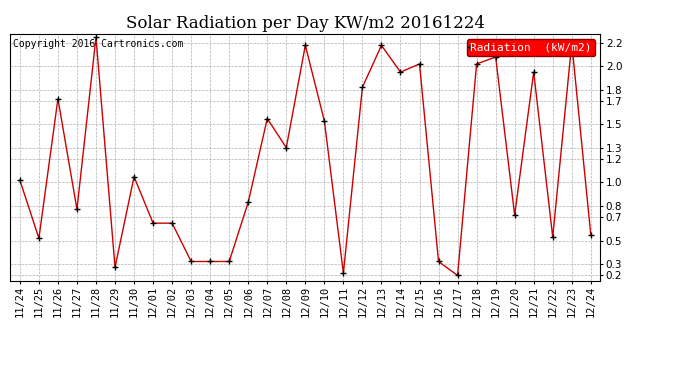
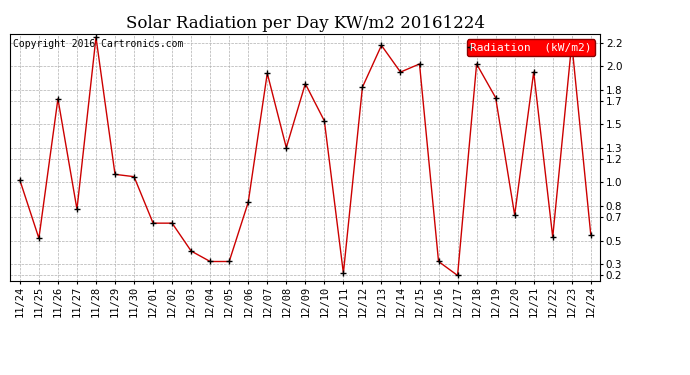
11/29: 0.27 -> 1.07
12/03: 0.32 -> 0.41
12/07: 1.55 -> 1.94
12/09: 2.18 -> 1.85
12/19: 2.08 -> 1.73
